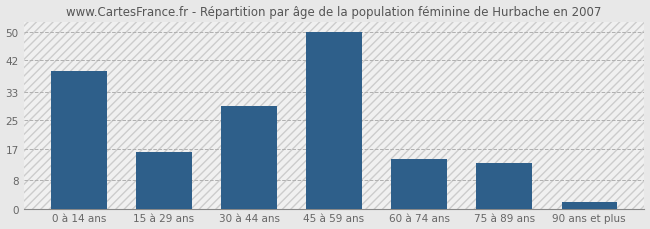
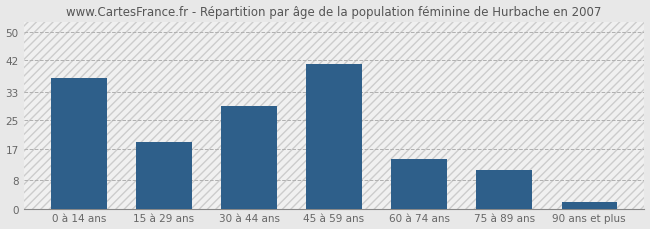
0 à 14 ans: 39 -> 37
15 à 29 ans: 16 -> 19
45 à 59 ans: 50 -> 41
75 à 89 ans: 13 -> 11
